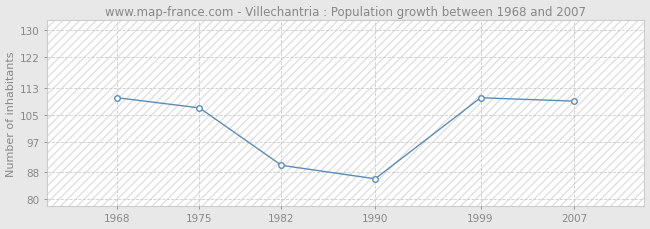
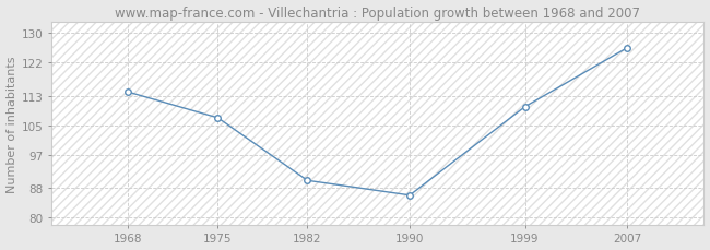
1968: 110 -> 114
2007: 109 -> 126
